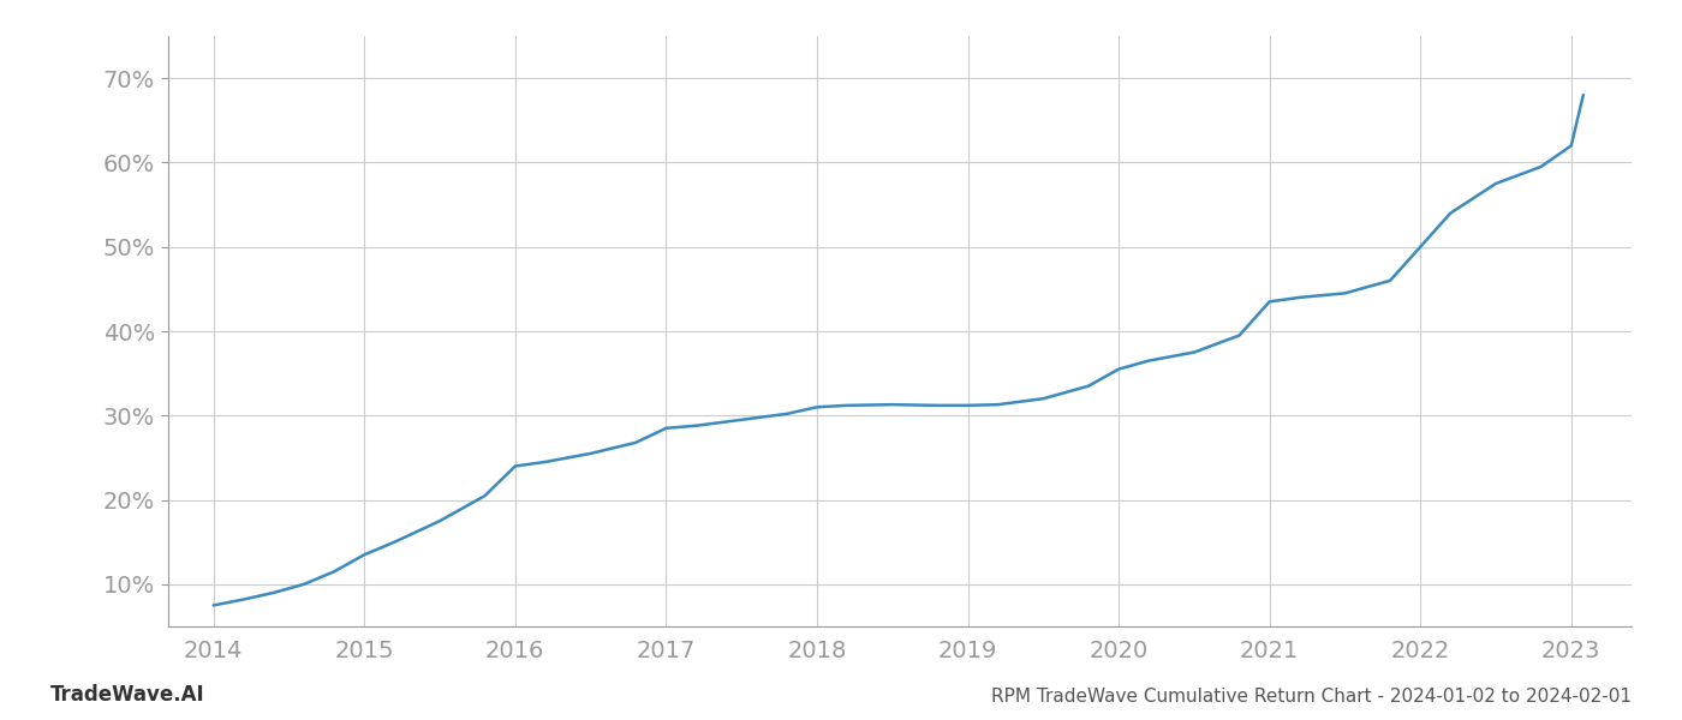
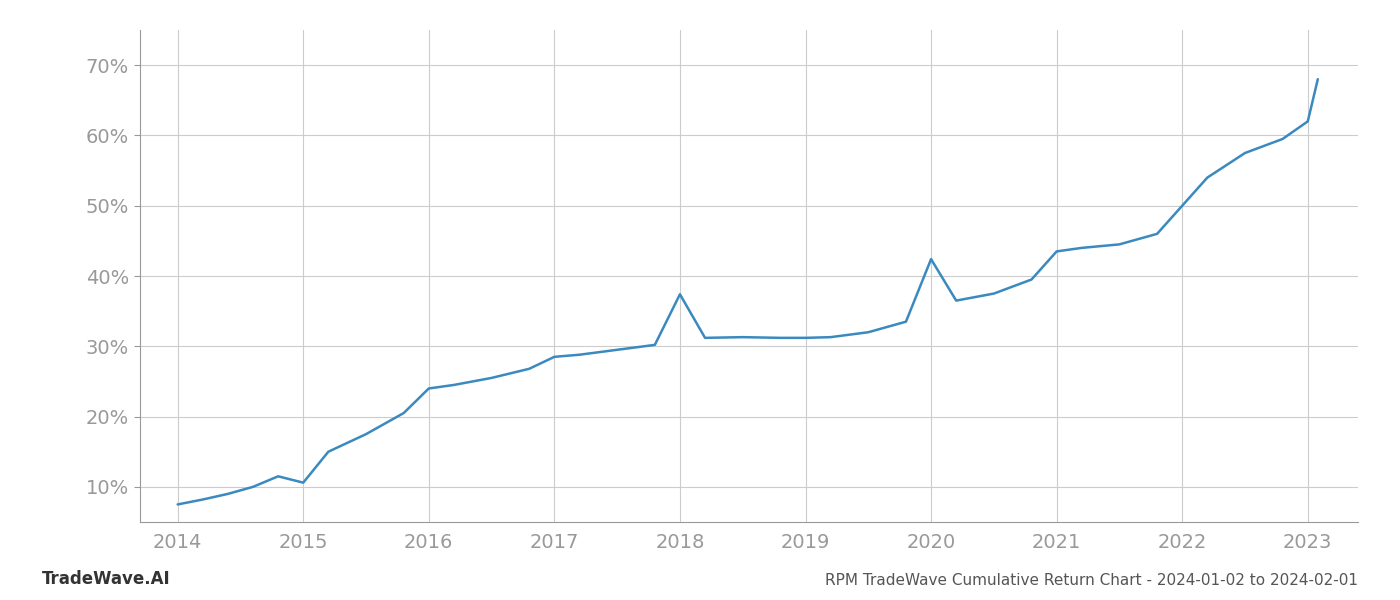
2015: 13.5% -> 10.6%
2018: 31.0% -> 37.4%
2020: 35.5% -> 42.4%
